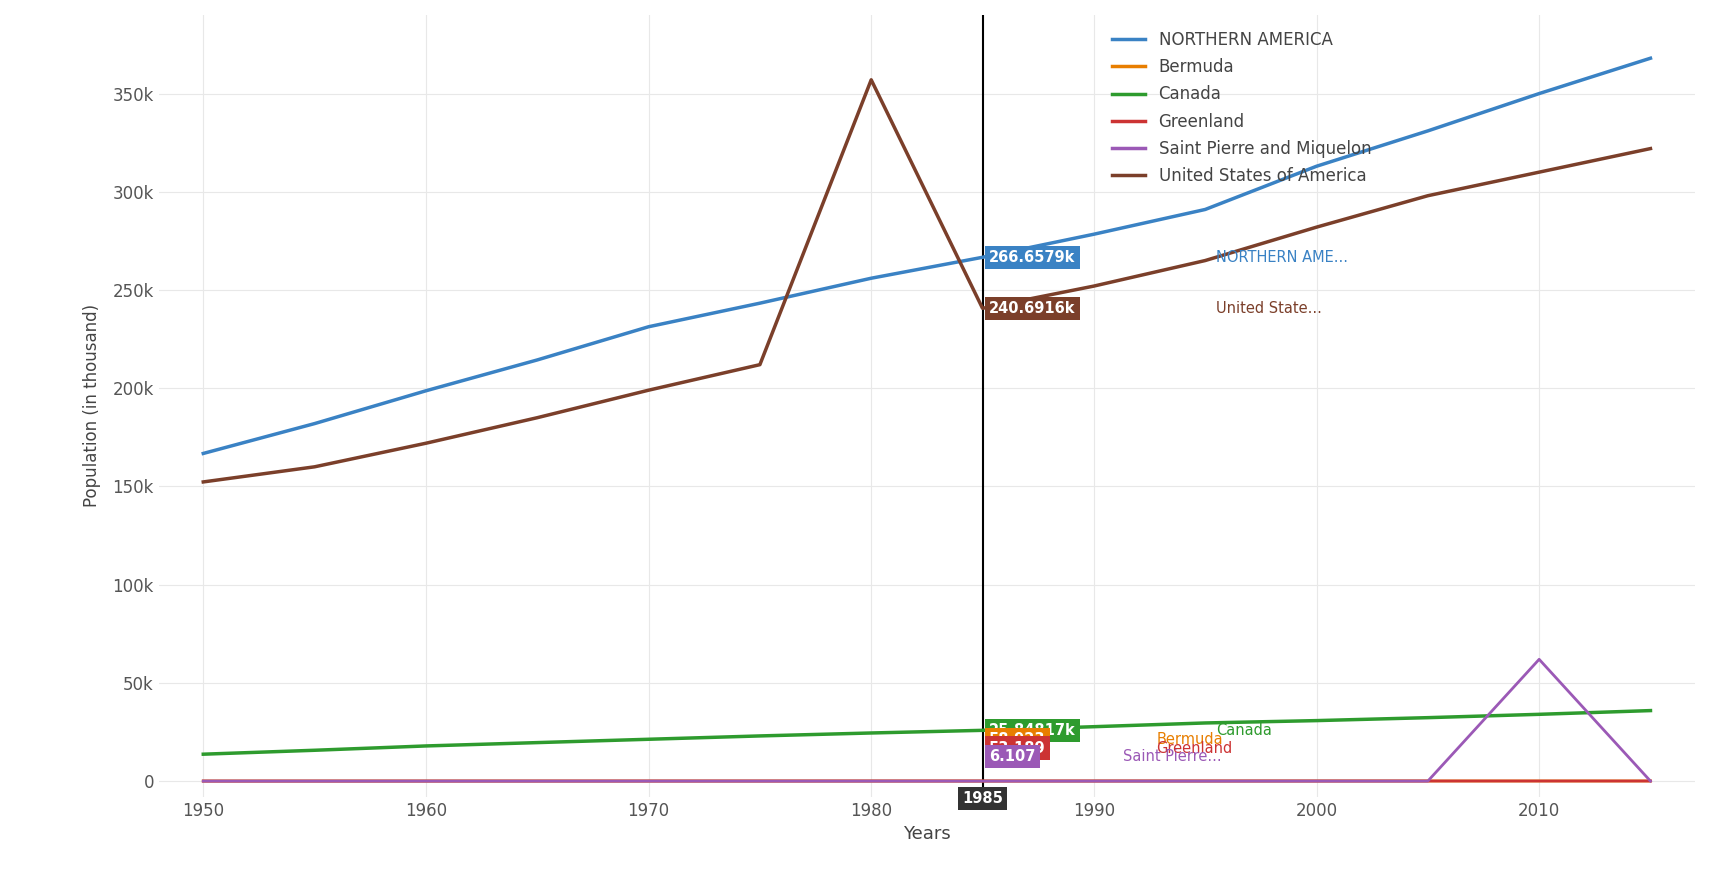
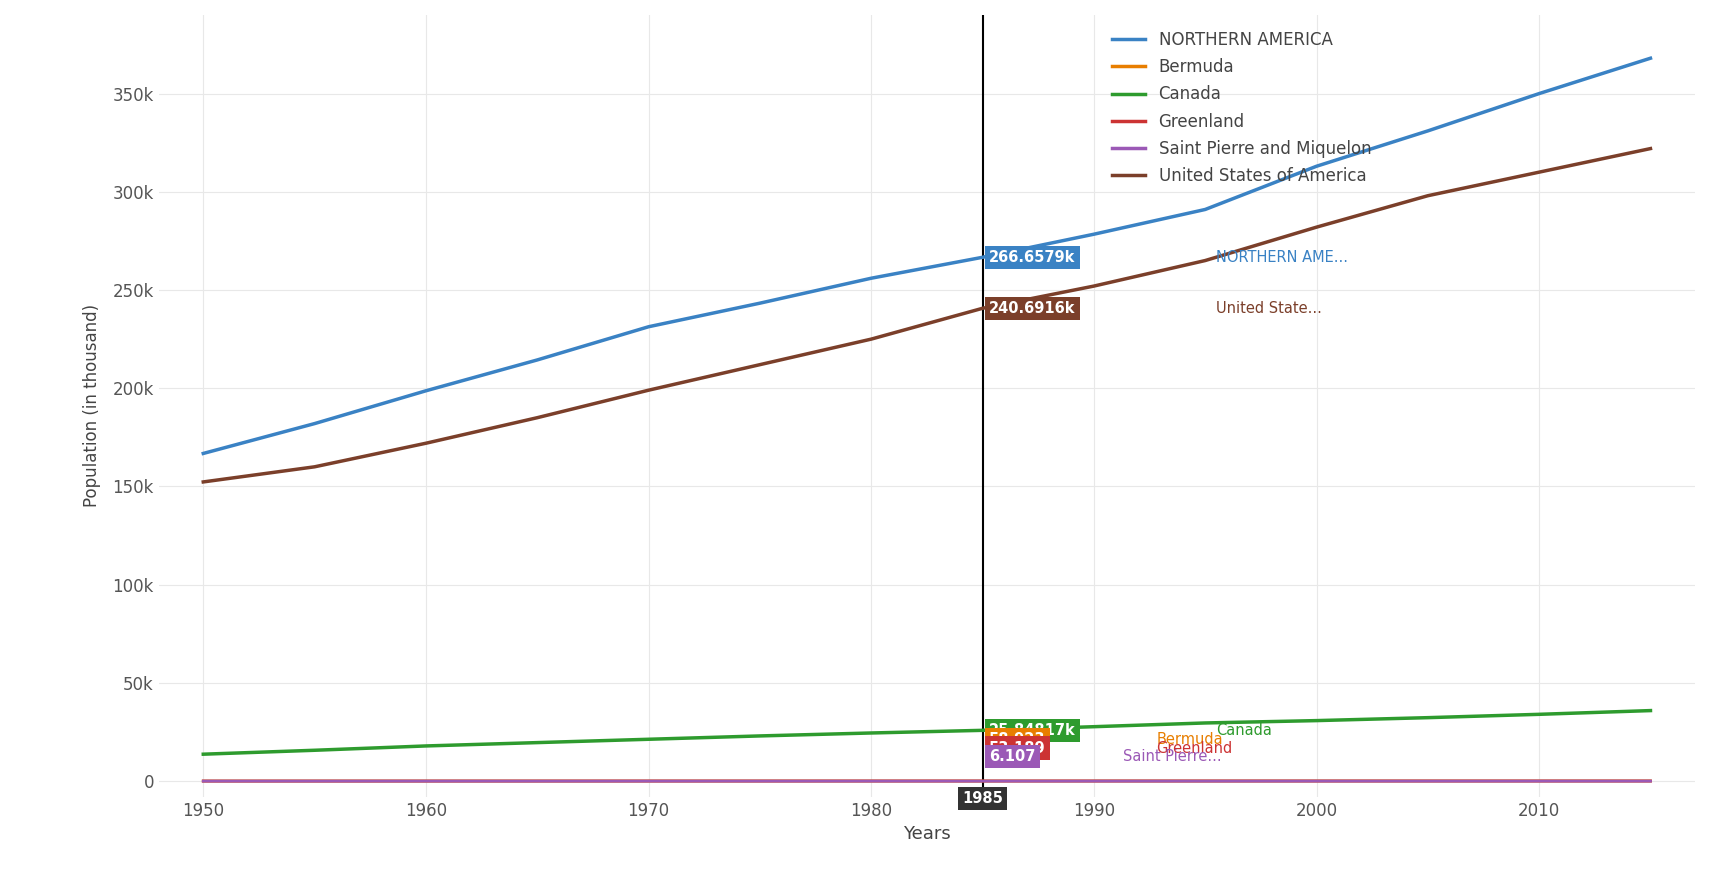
United States of America/1980: 357k -> 225k
Saint Pierre and Miquelon/2010: 62k -> 0k
